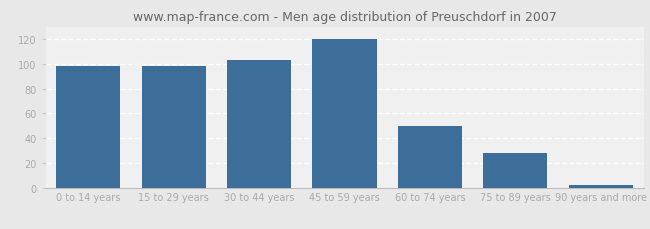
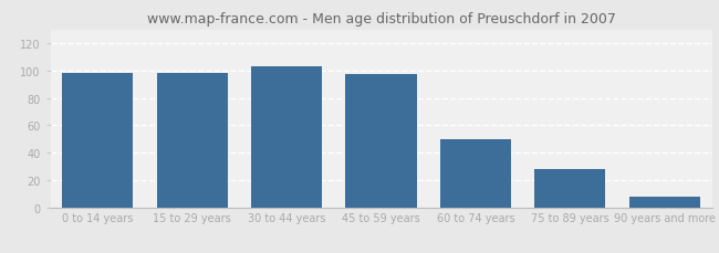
45 to 59 years: 120 -> 97
90 years and more: 2 -> 8
